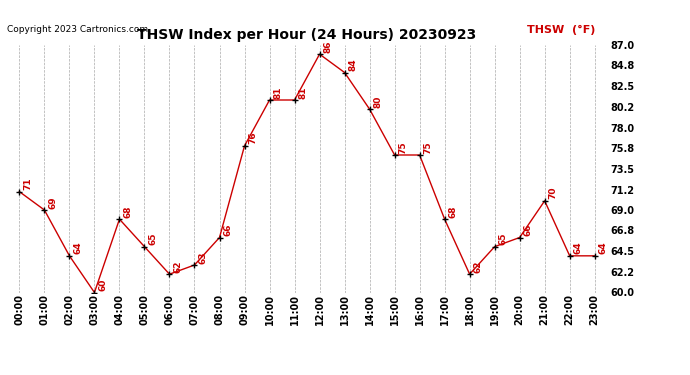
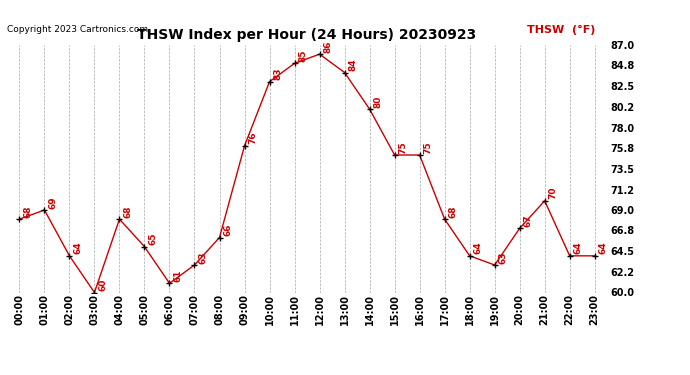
00:00: 71 -> 68
06:00: 62 -> 61
10:00: 81 -> 83
11:00: 81 -> 85
18:00: 62 -> 64
19:00: 65 -> 63
20:00: 66 -> 67
